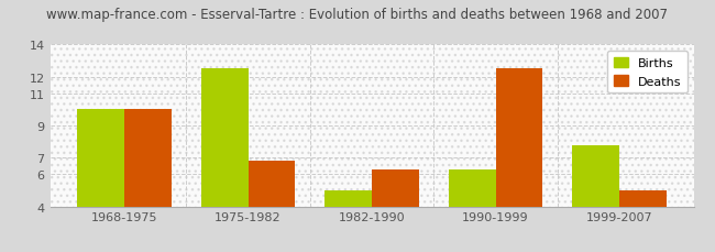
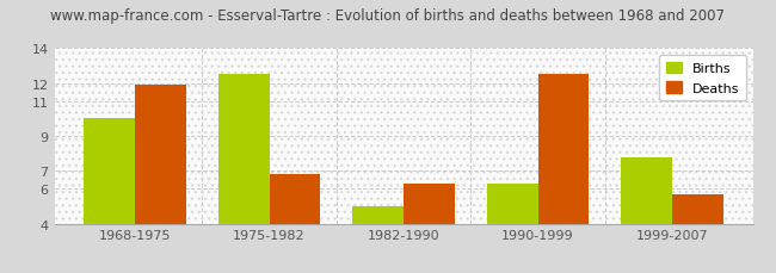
Deaths/1968-1975: 10.0 -> 11.9
Deaths/1999-2007: 5.0 -> 5.7
